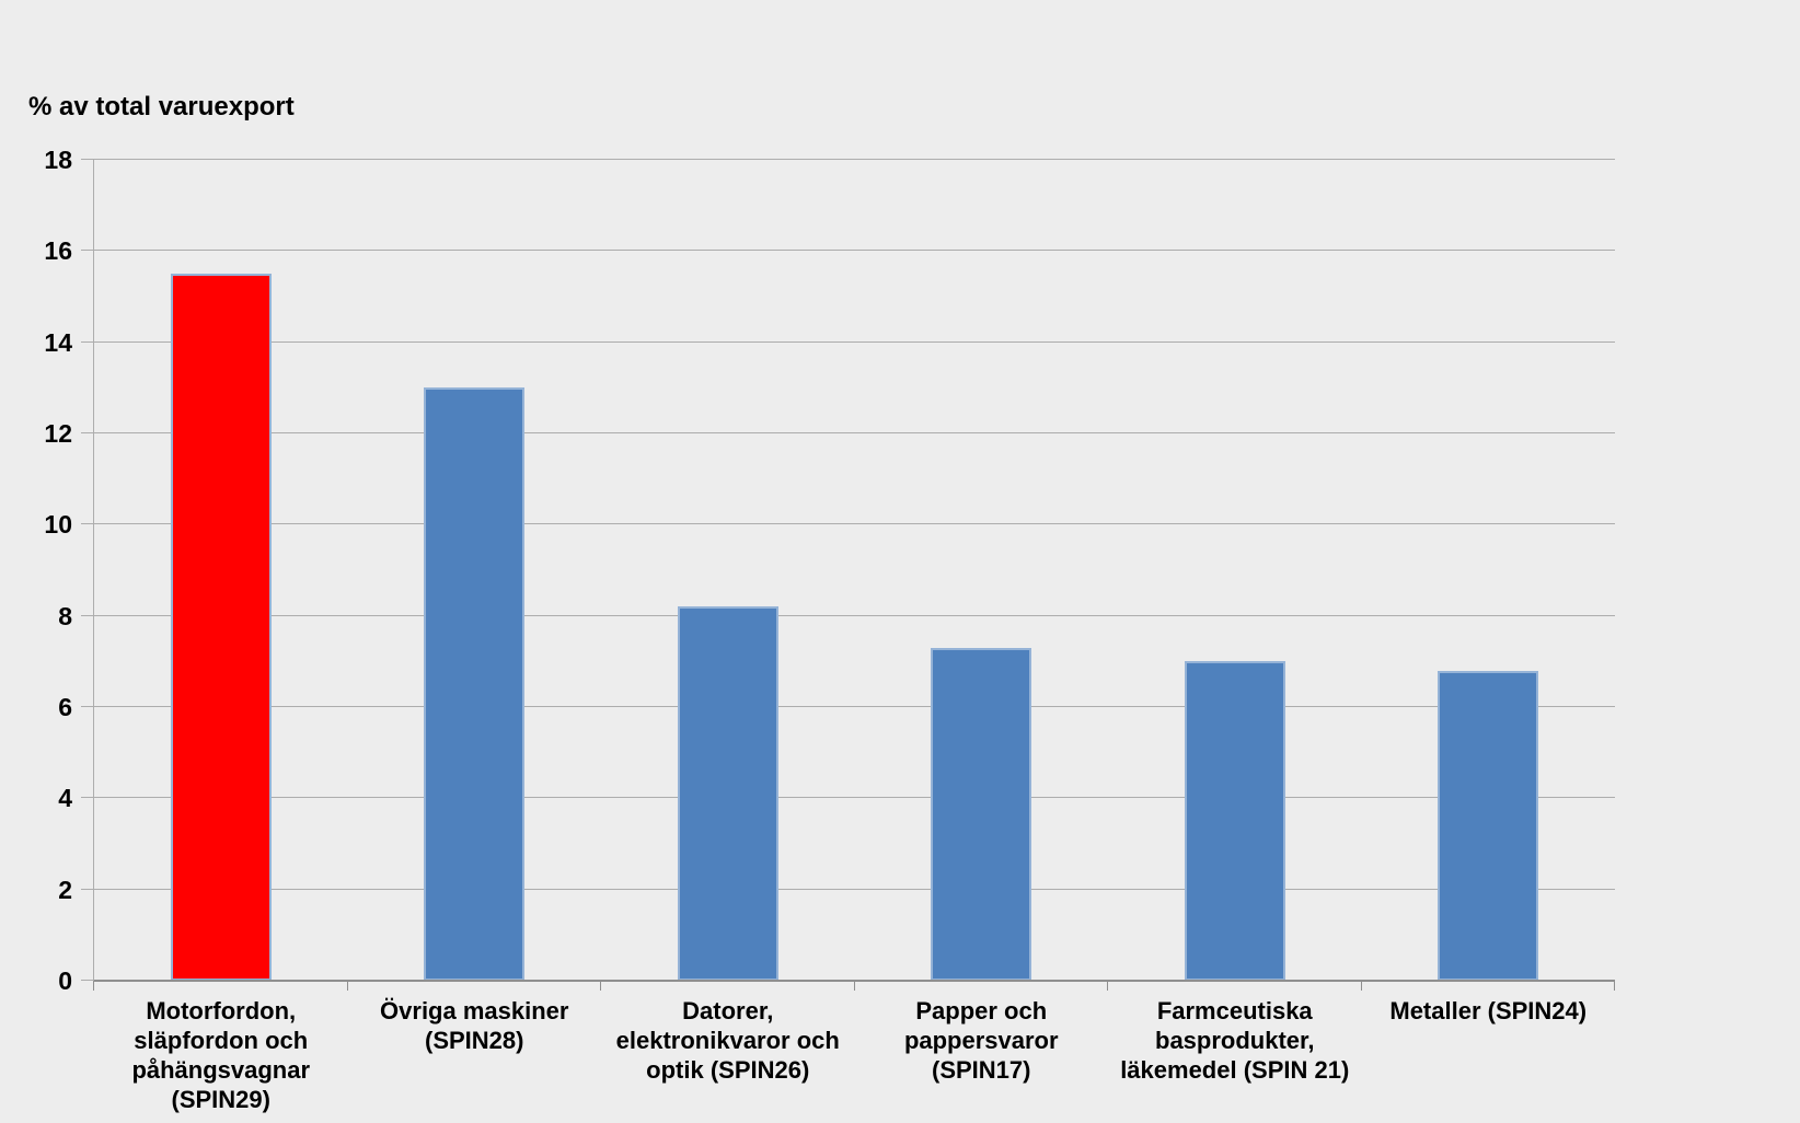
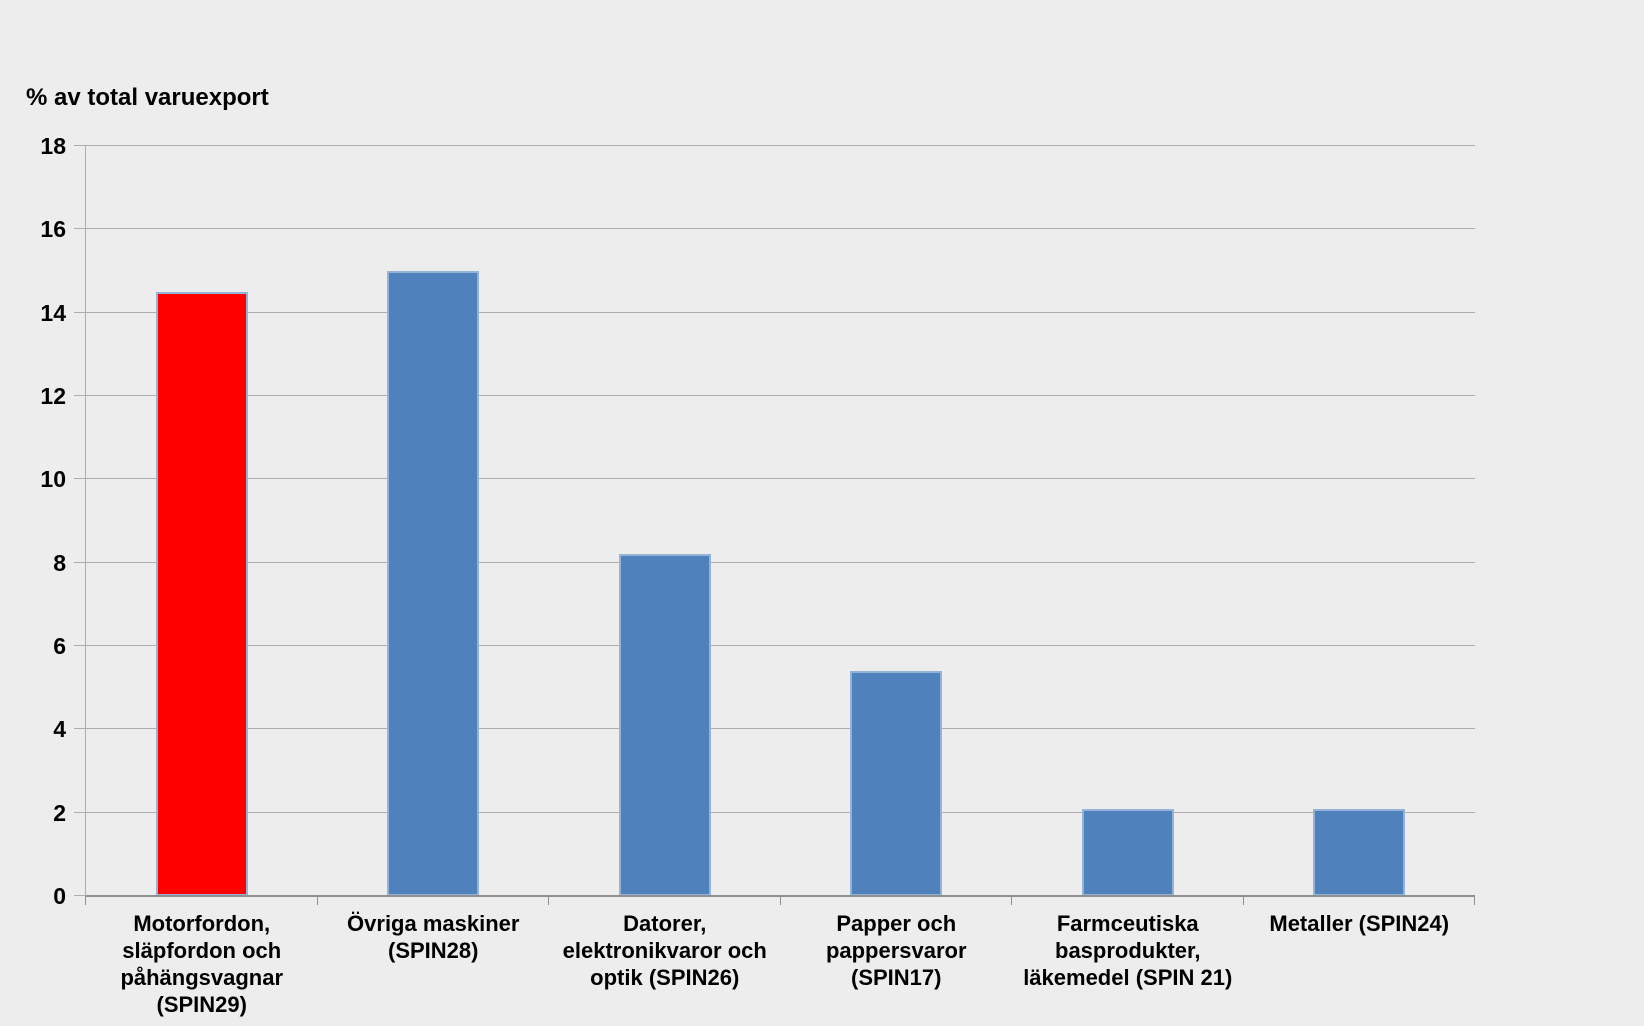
Motorfordon, släpfordon och påhängsvagnar (SPIN29): 15.5 -> 14.5
Övriga maskiner (SPIN28): 13.0 -> 15.0
Papper och pappersvaror (SPIN17): 7.3 -> 5.4
Farmceutiska basprodukter, läkemedel (SPIN 21): 7.0 -> 2.1
Metaller (SPIN24): 6.8 -> 2.1
